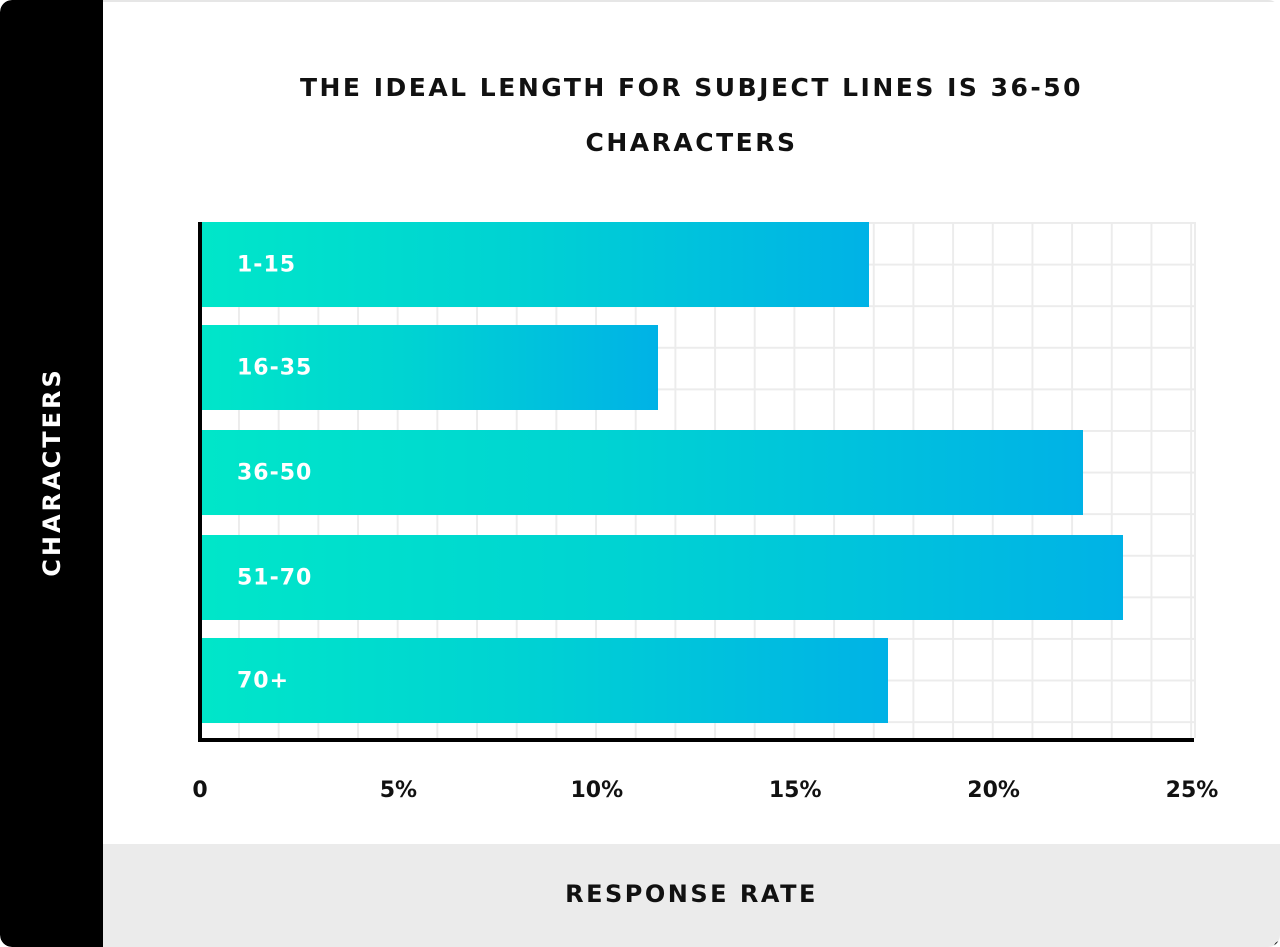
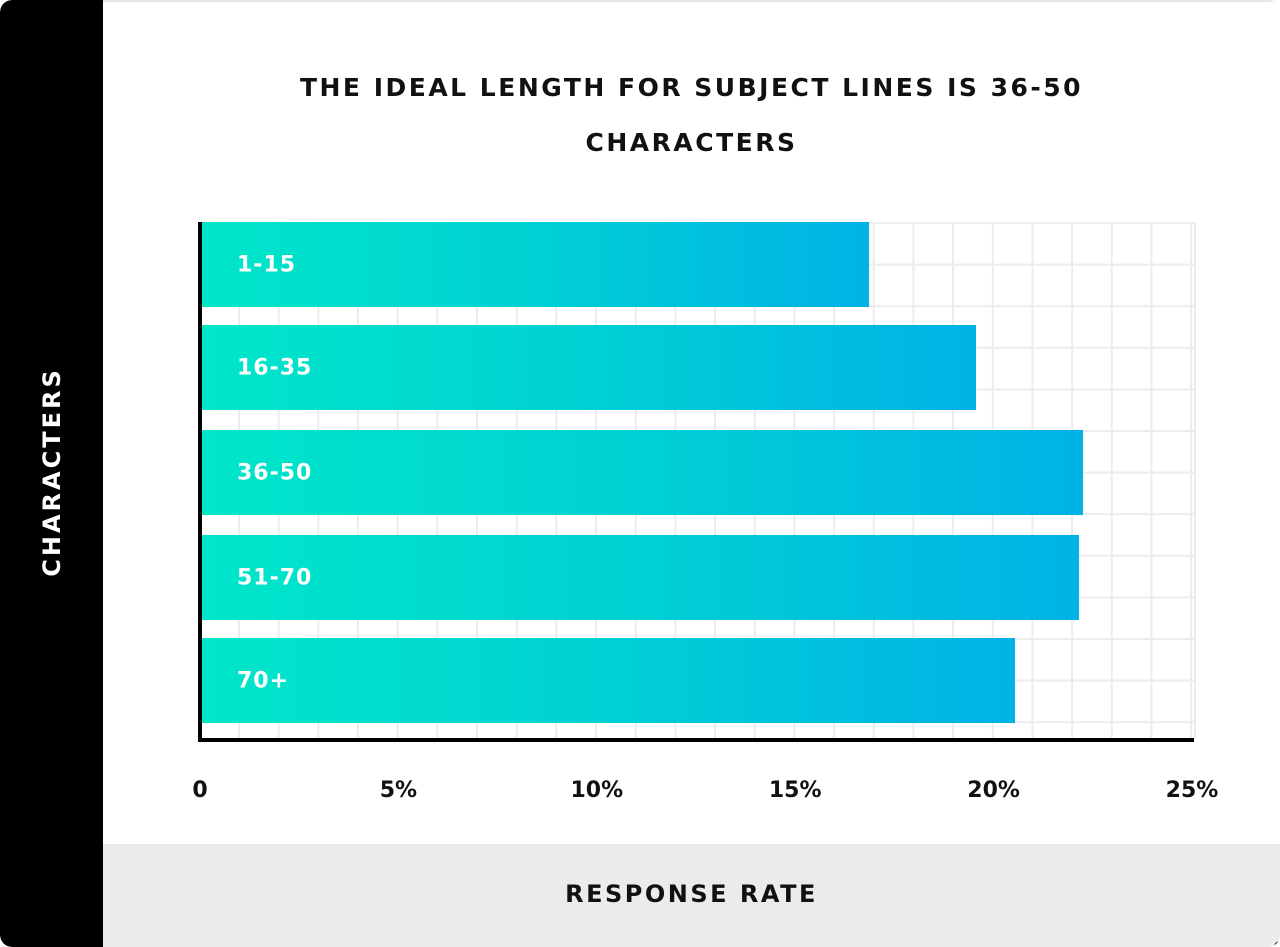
16-35: 11.5% -> 19.5%
51-70: 23.2% -> 22.1%
70+: 17.3% -> 20.5%
